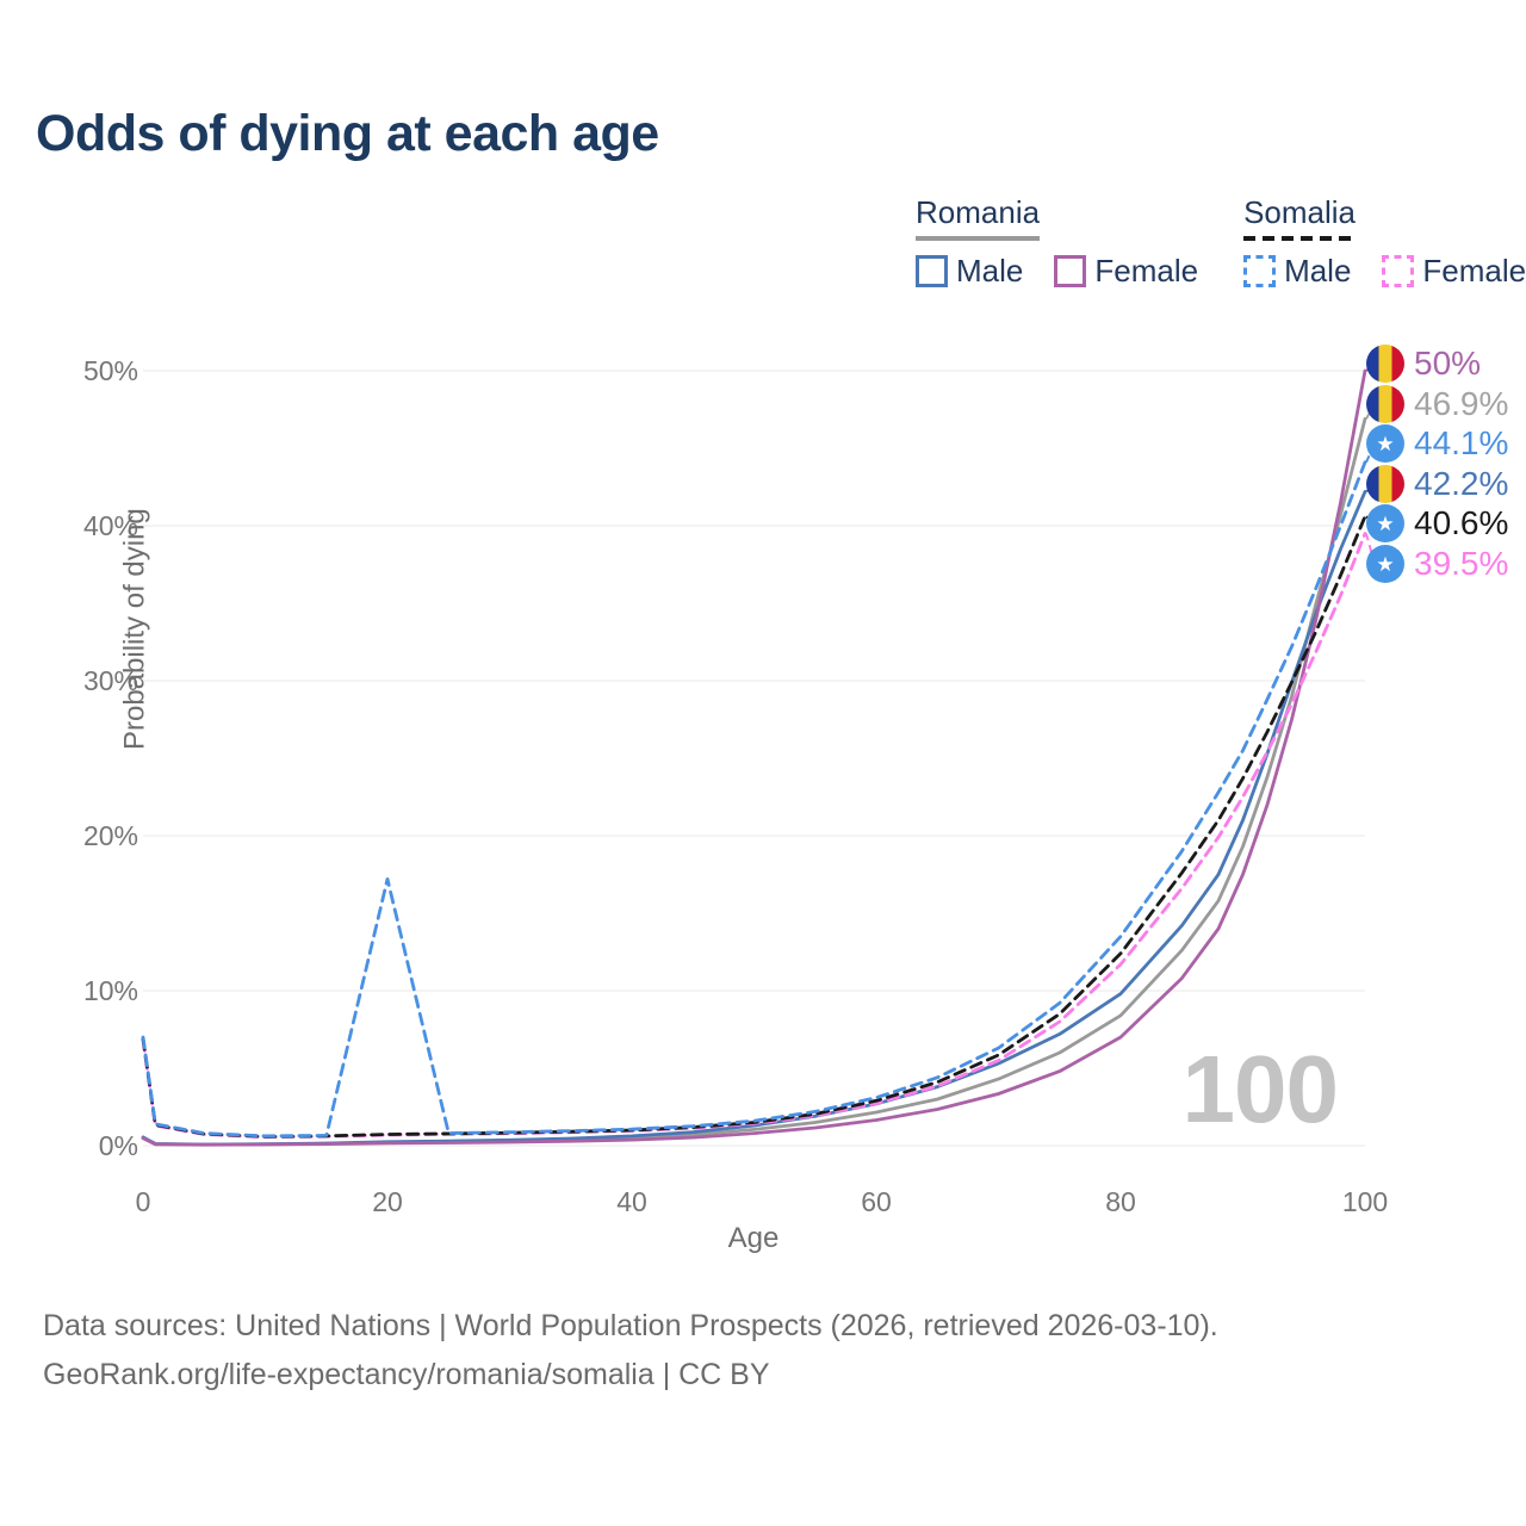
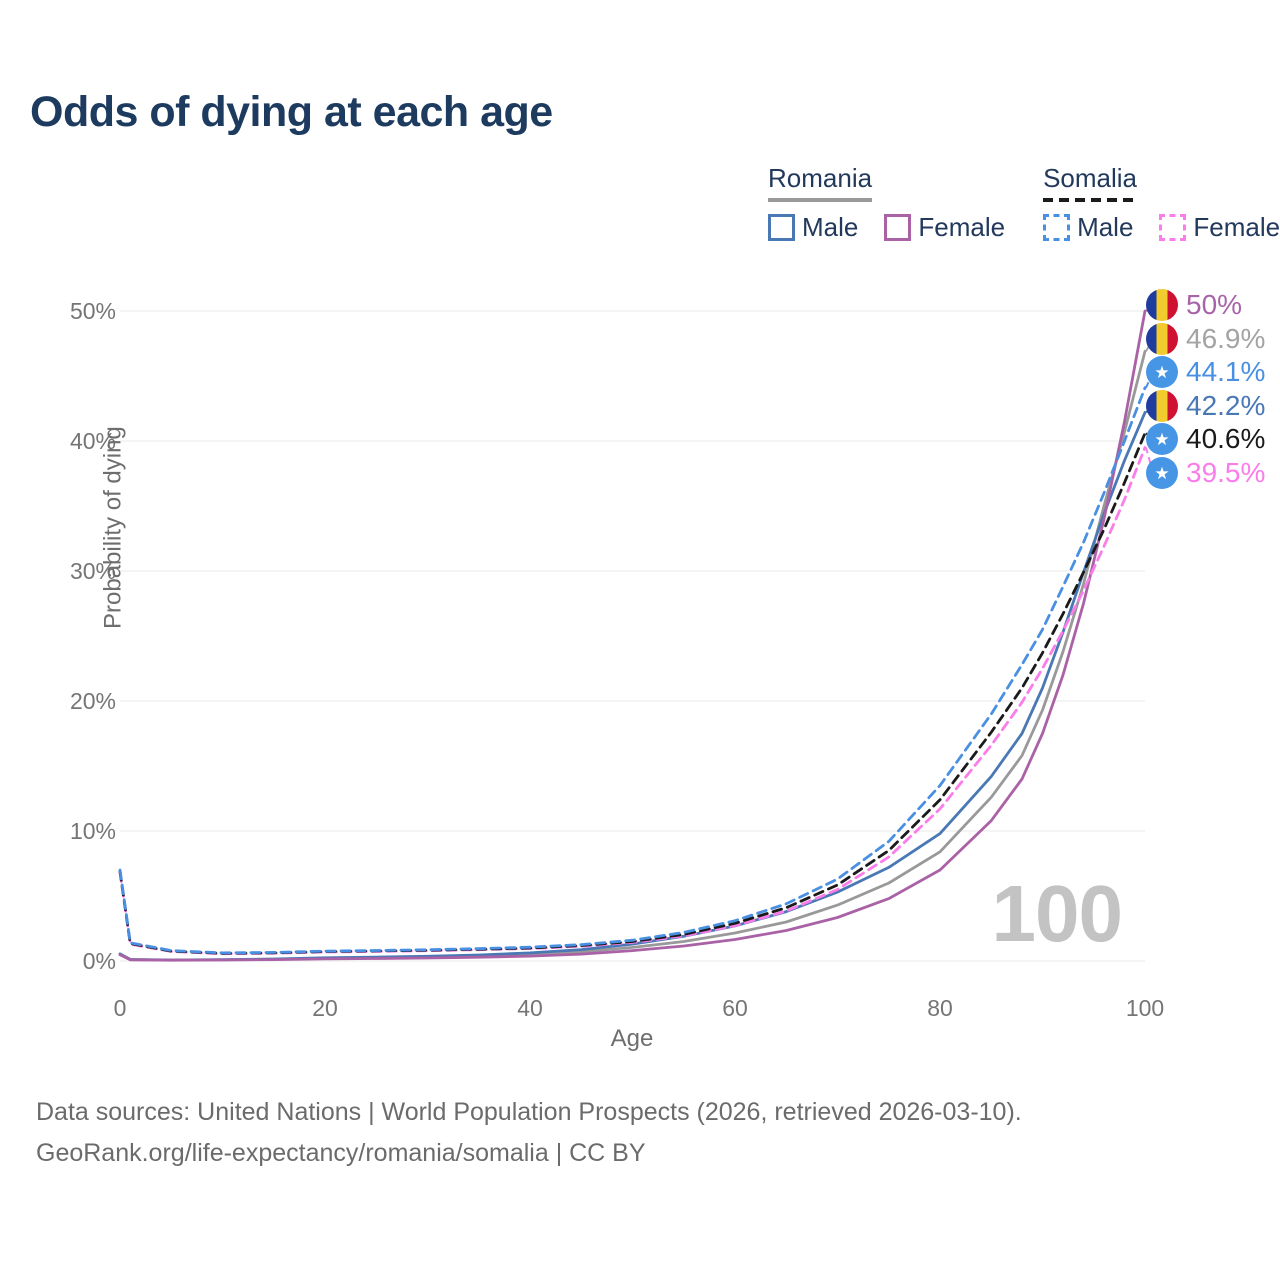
Somalia Male/20: 17.2% -> 0.8%
